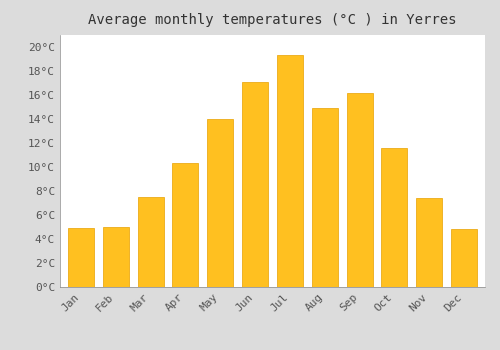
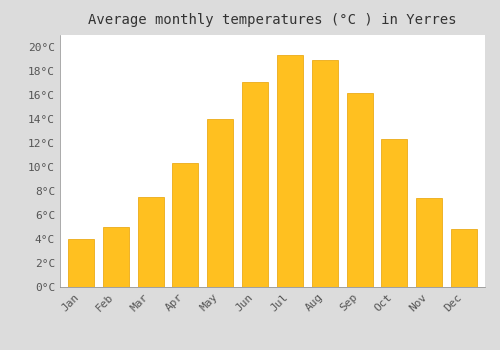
Jan: 4.9°C -> 4.0°C
Aug: 14.9°C -> 18.9°C
Oct: 11.6°C -> 12.3°C
